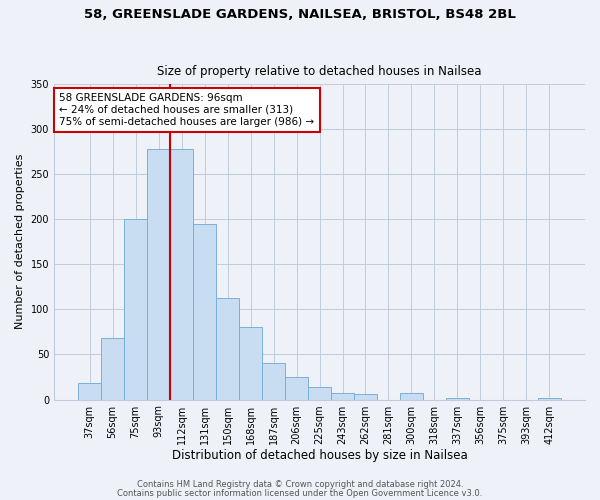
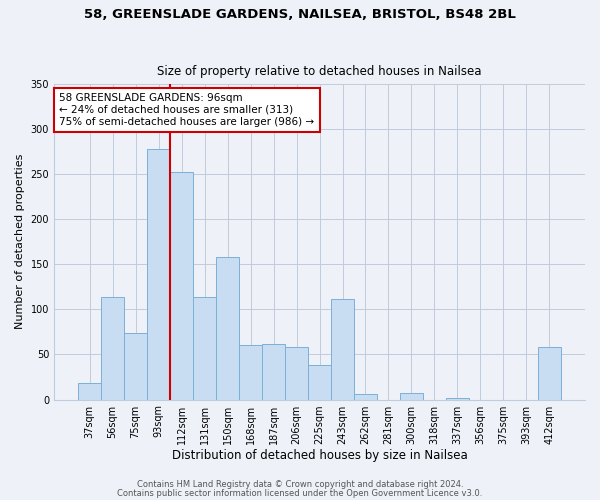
56sqm: 68 -> 114
75sqm: 200 -> 74
112sqm: 278 -> 252
131sqm: 195 -> 114
150sqm: 113 -> 158
168sqm: 80 -> 60
187sqm: 40 -> 62
206sqm: 25 -> 58
225sqm: 14 -> 38
243sqm: 7 -> 112
412sqm: 2 -> 58
